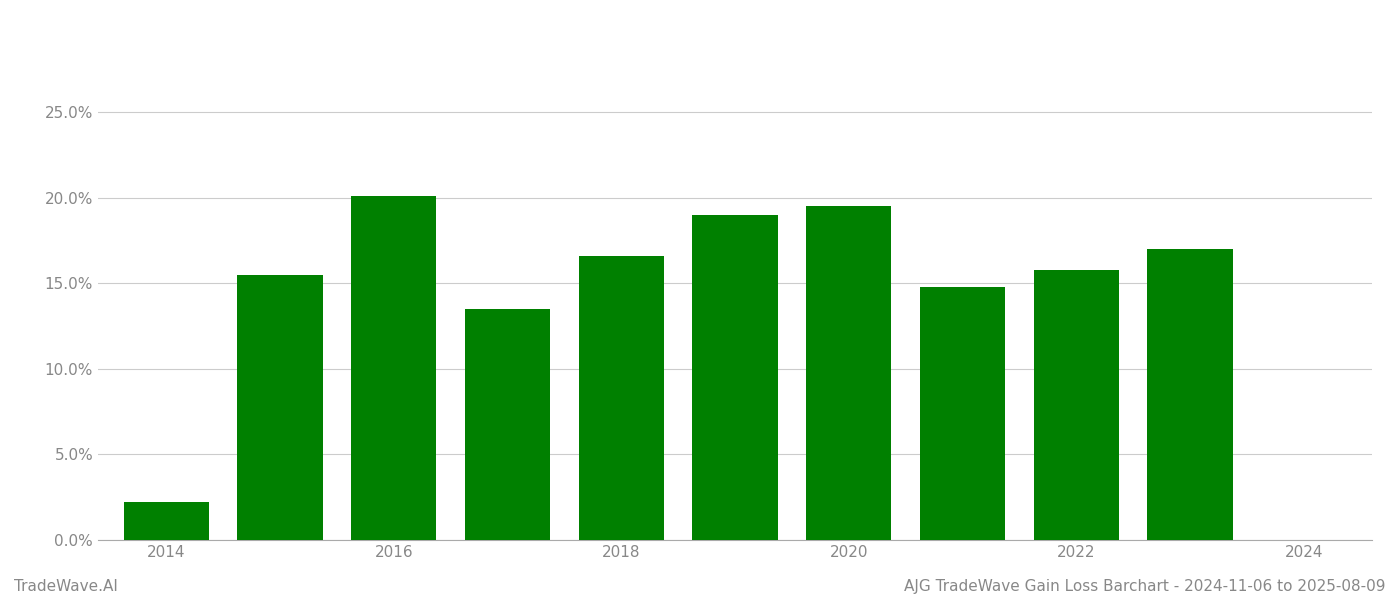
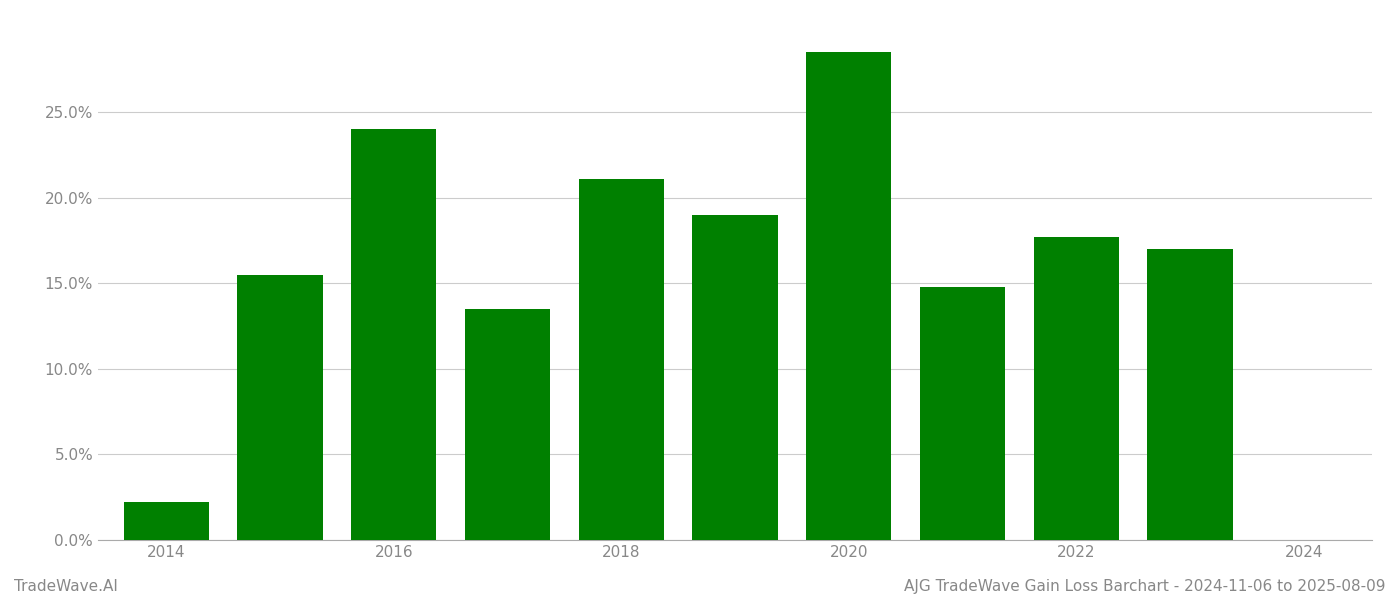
2016: 20.1% -> 24.0%
2018: 16.6% -> 21.1%
2020: 19.5% -> 28.5%
2022: 15.8% -> 17.7%
